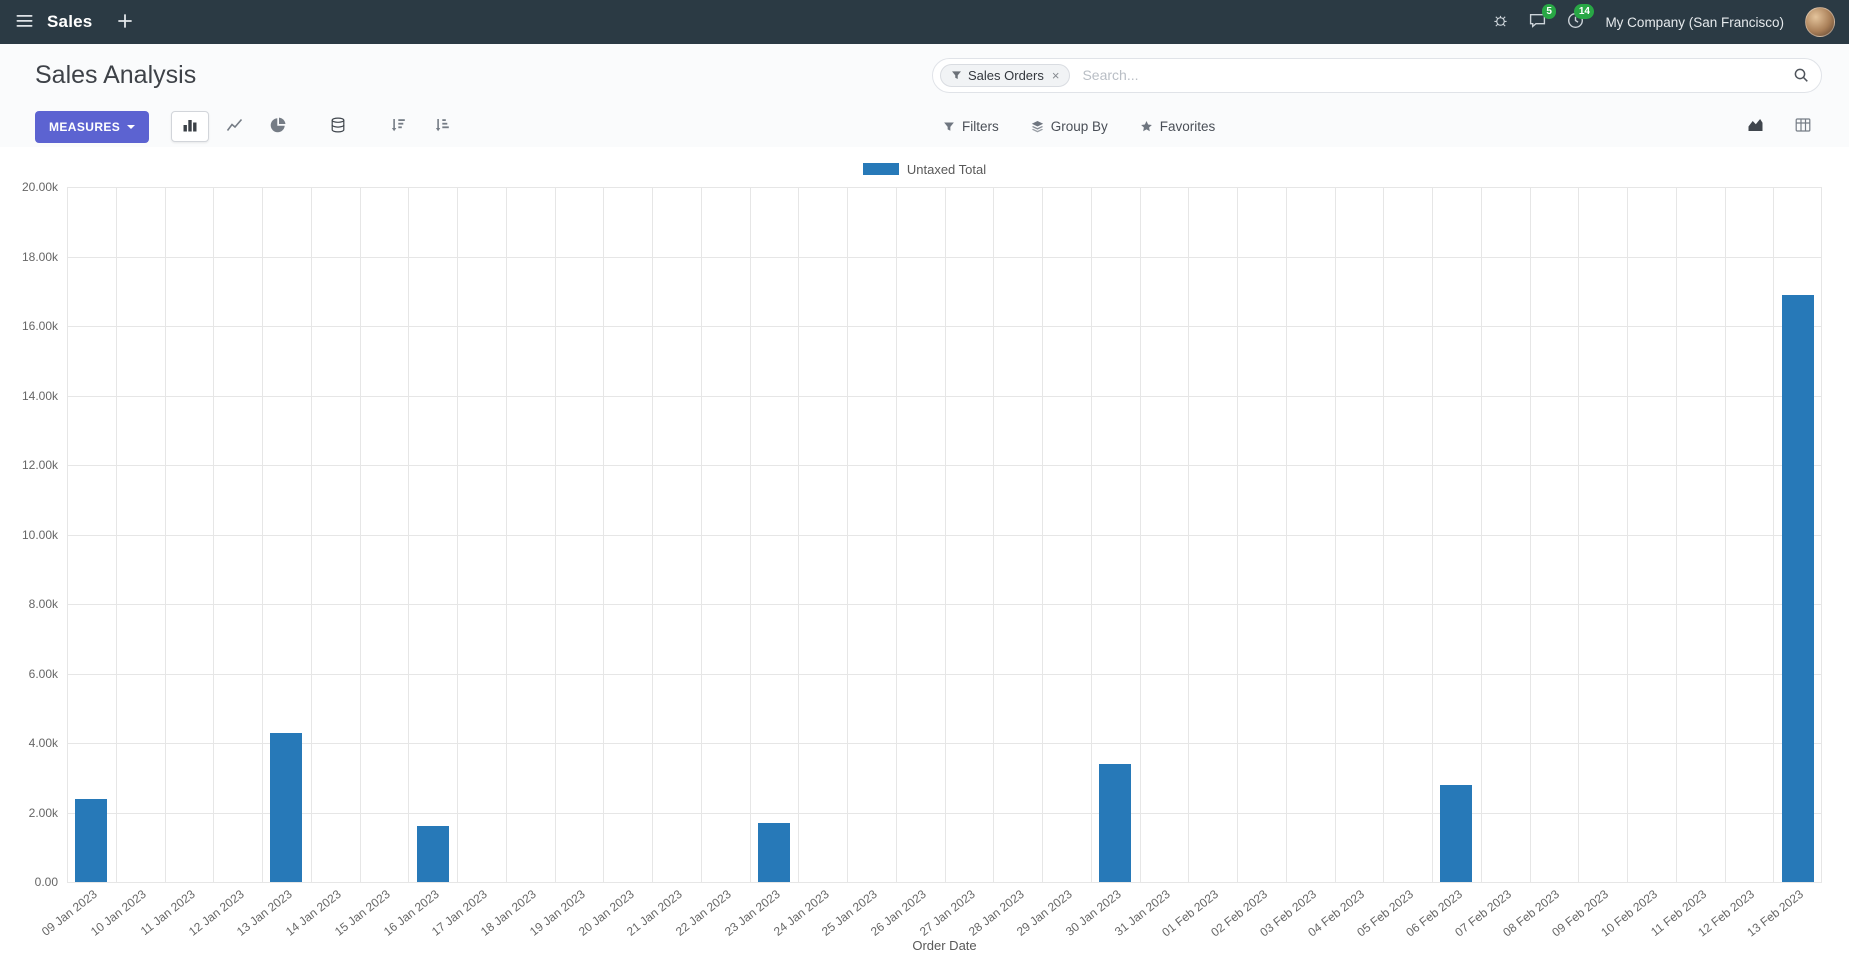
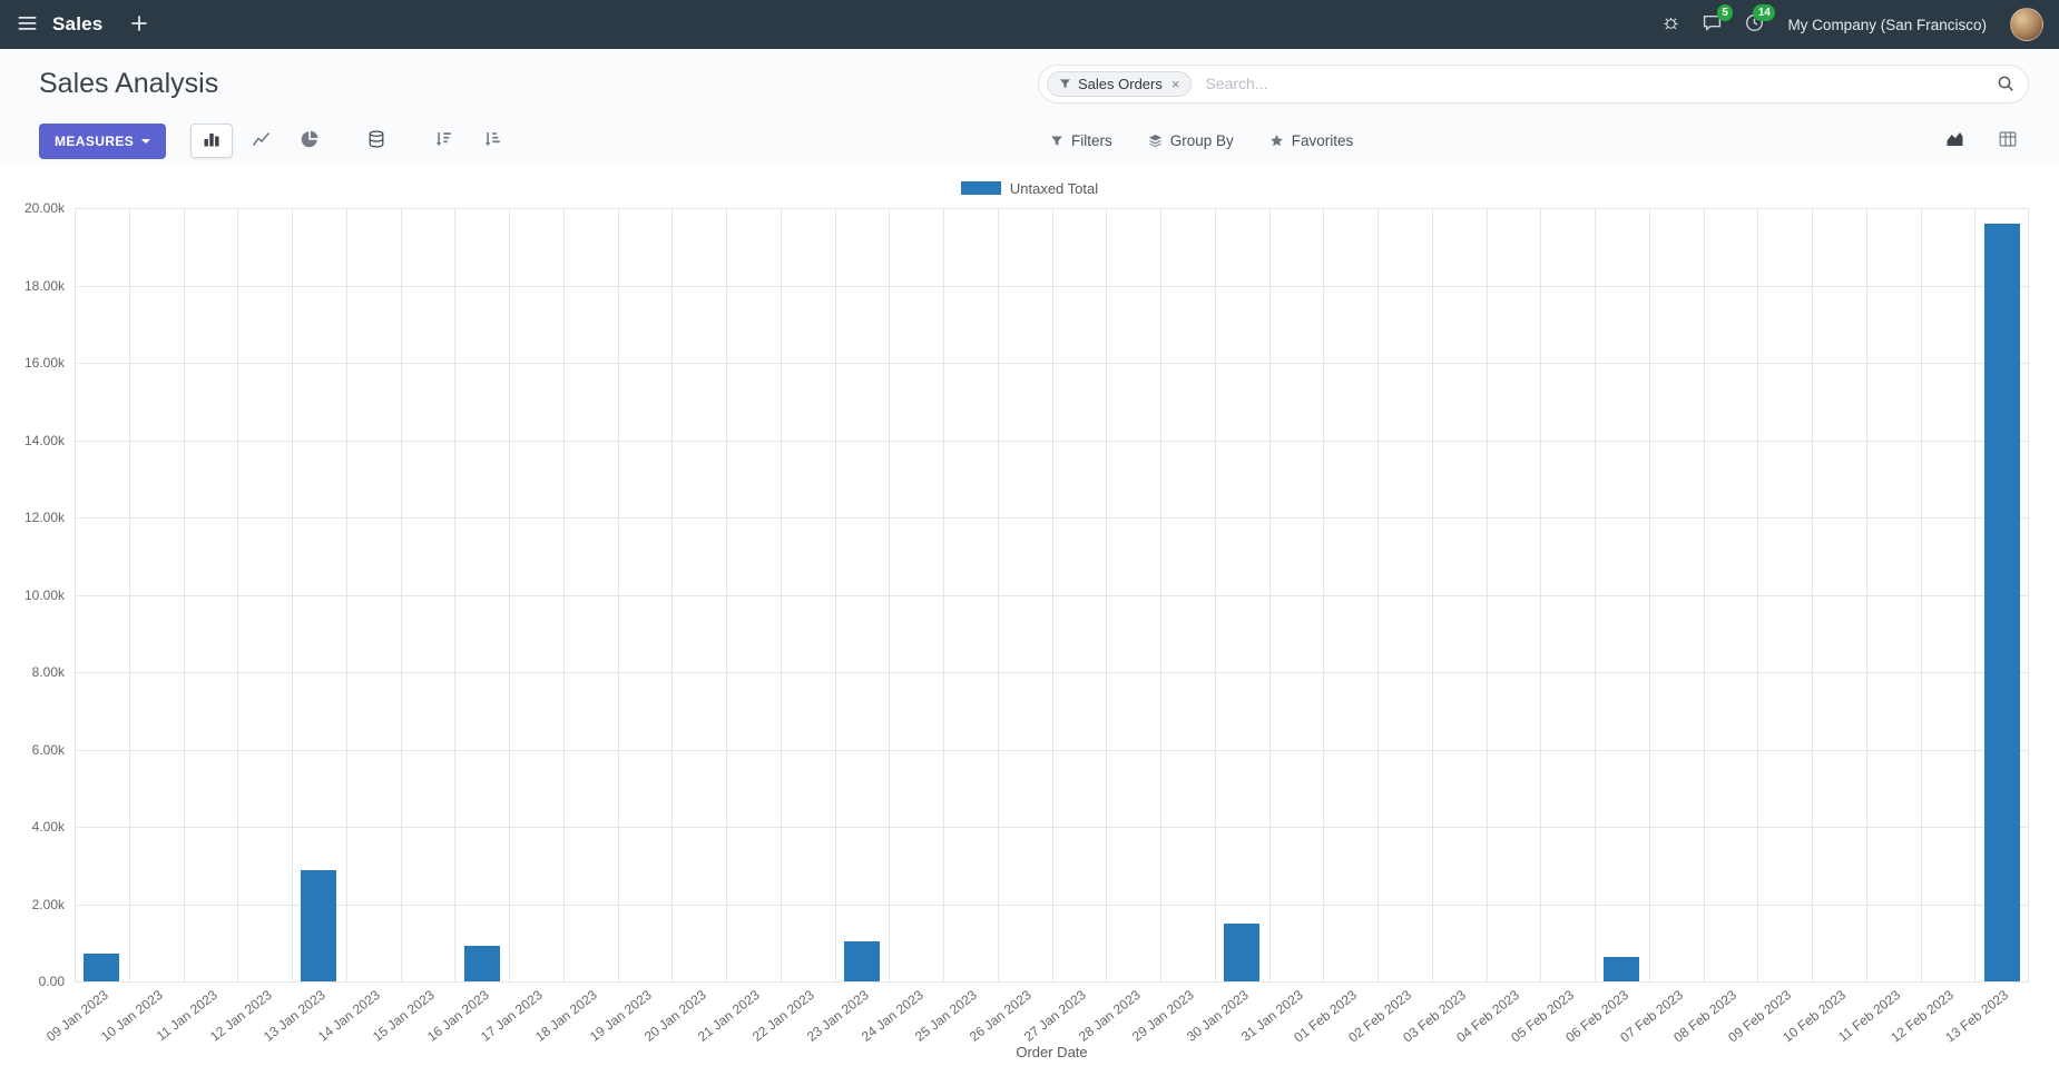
09 Jan 2023: 2.4k -> 0.7k
13 Jan 2023: 4.3k -> 2.9k
16 Jan 2023: 1.6k -> 0.9k
23 Jan 2023: 1.7k -> 1.0k
30 Jan 2023: 3.4k -> 1.5k
06 Feb 2023: 2.8k -> 0.6k
13 Feb 2023: 16.9k -> 19.6k
